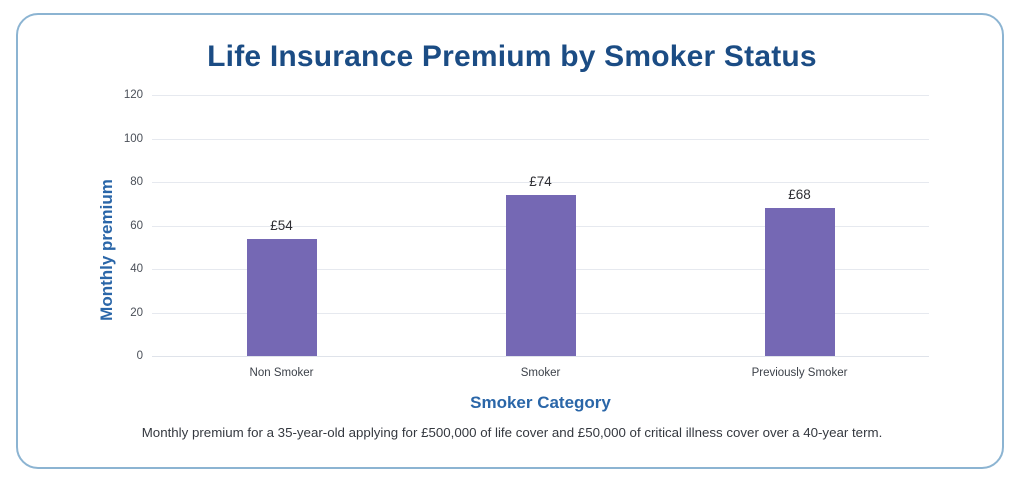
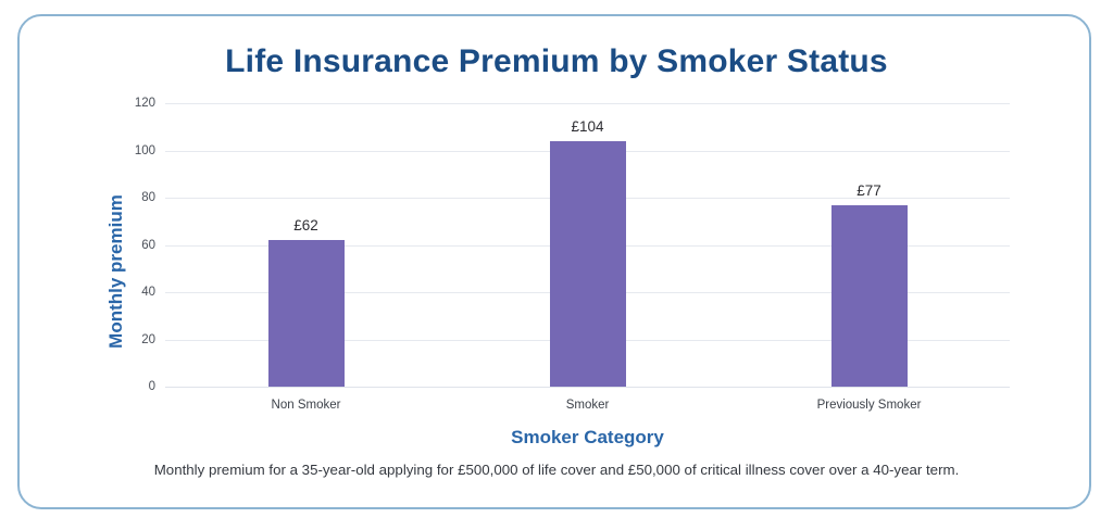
Non Smoker: £54 -> £62
Smoker: £74 -> £104
Previously Smoker: £68 -> £77
